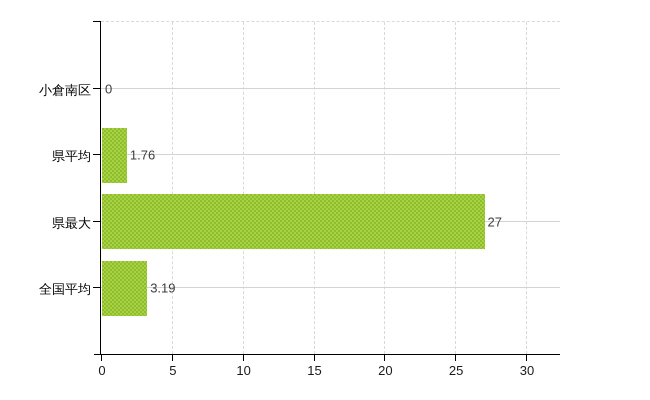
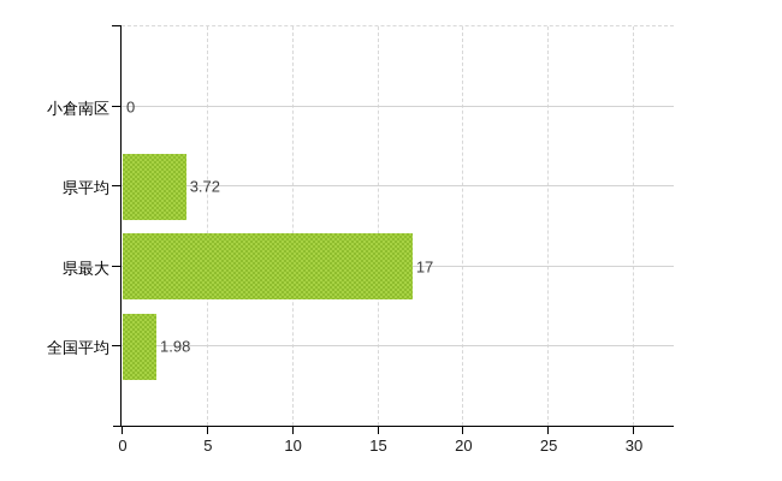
県平均: 1.76 -> 3.72
県最大: 27 -> 17
全国平均: 3.19 -> 1.98
